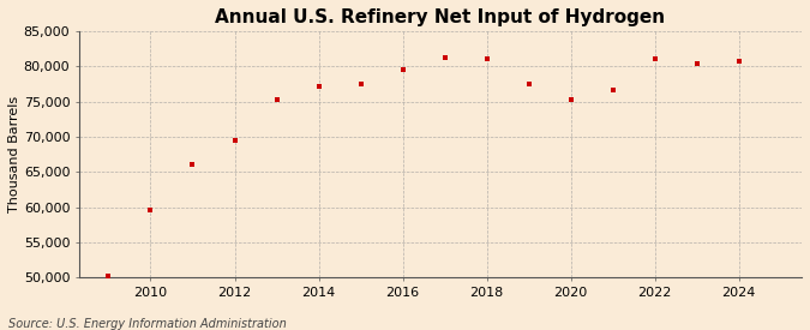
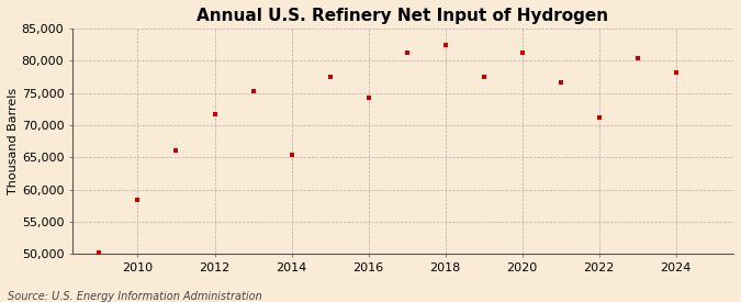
2010: 59,500 -> 58,400
2012: 69,500 -> 71,600
2014: 77,200 -> 65,400
2016: 79,500 -> 74,200
2018: 81,000 -> 82,400
2020: 75,200 -> 81,200
2022: 81,000 -> 71,200
2024: 80,700 -> 78,200
